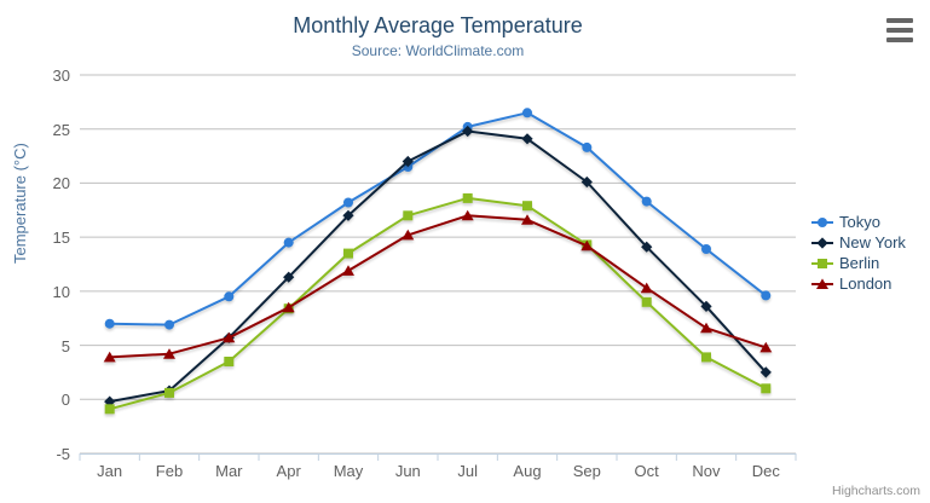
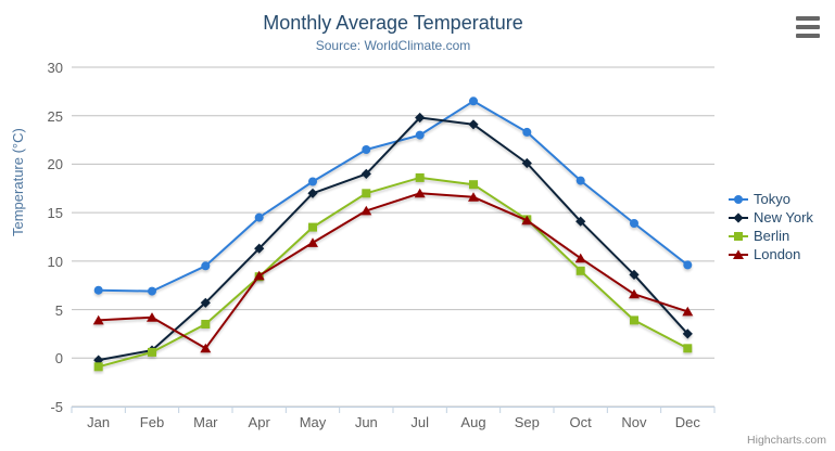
London/Mar: 6 -> 1
New York/Jun: 22 -> 19
Tokyo/Jul: 25 -> 23
